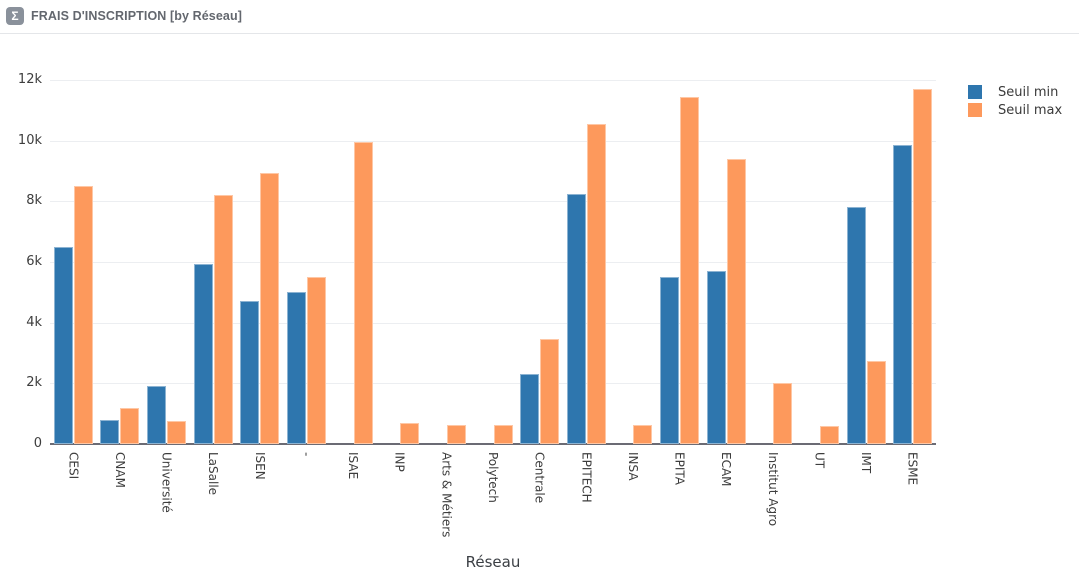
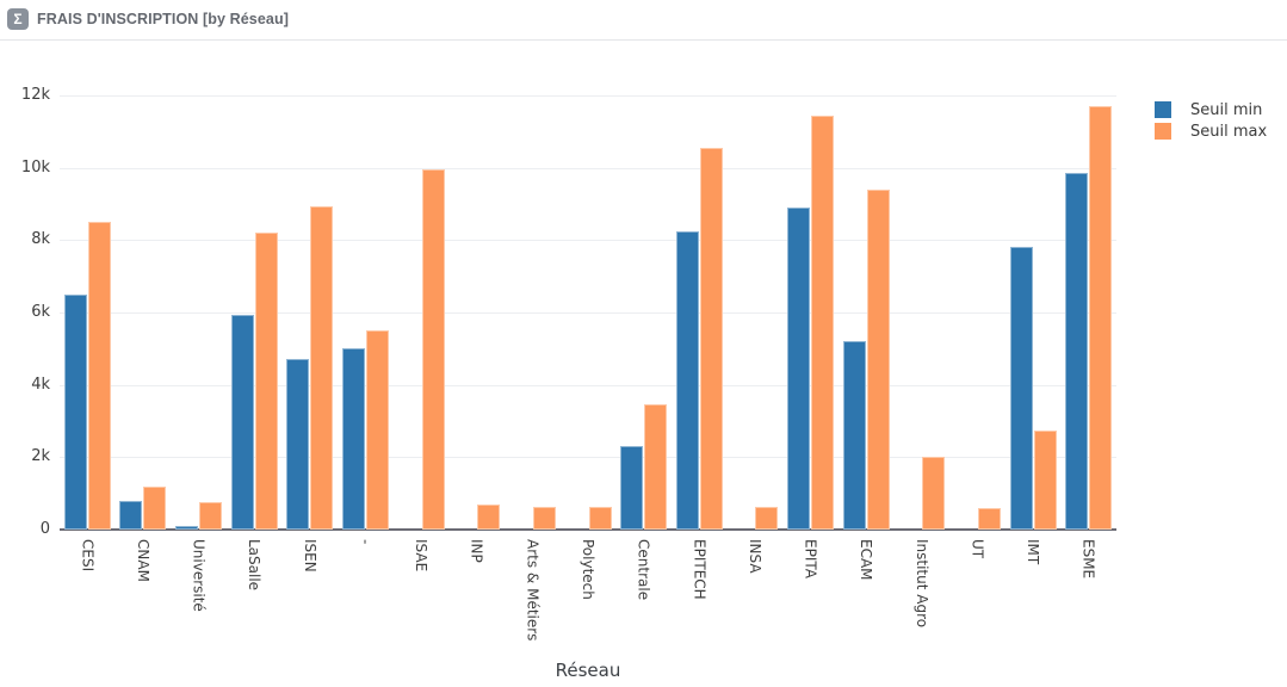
Seuil min/Université: 1.9k -> 0.1k
Seuil min/EPITA: 5.5k -> 8.9k
Seuil min/ECAM: 5.7k -> 5.2k
